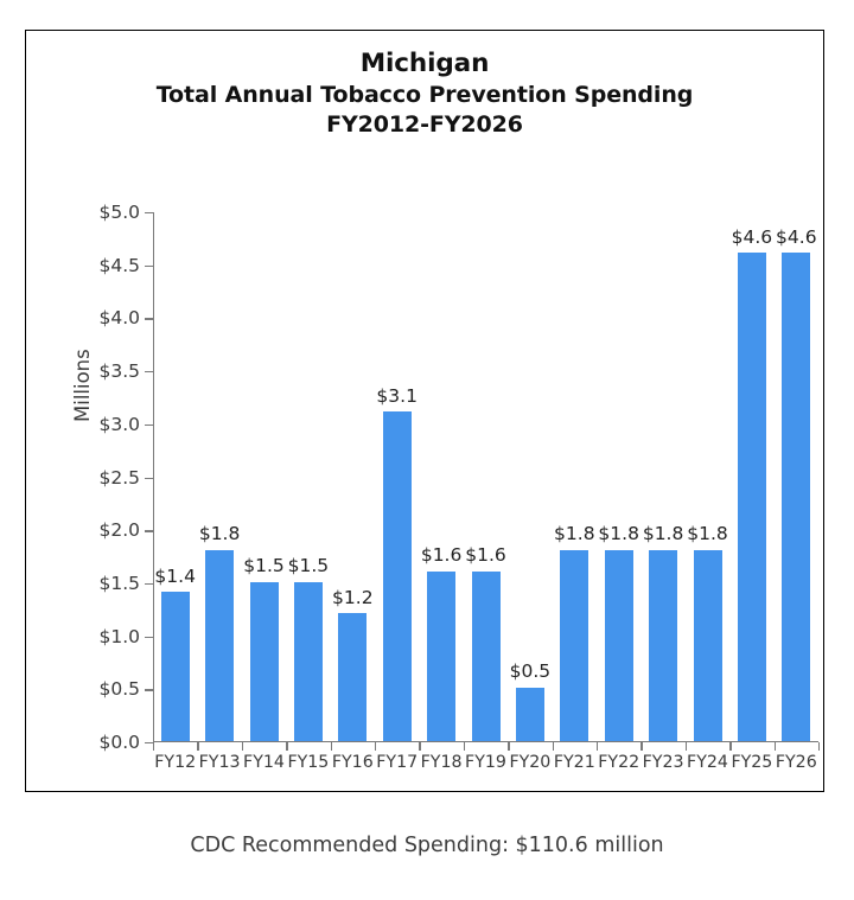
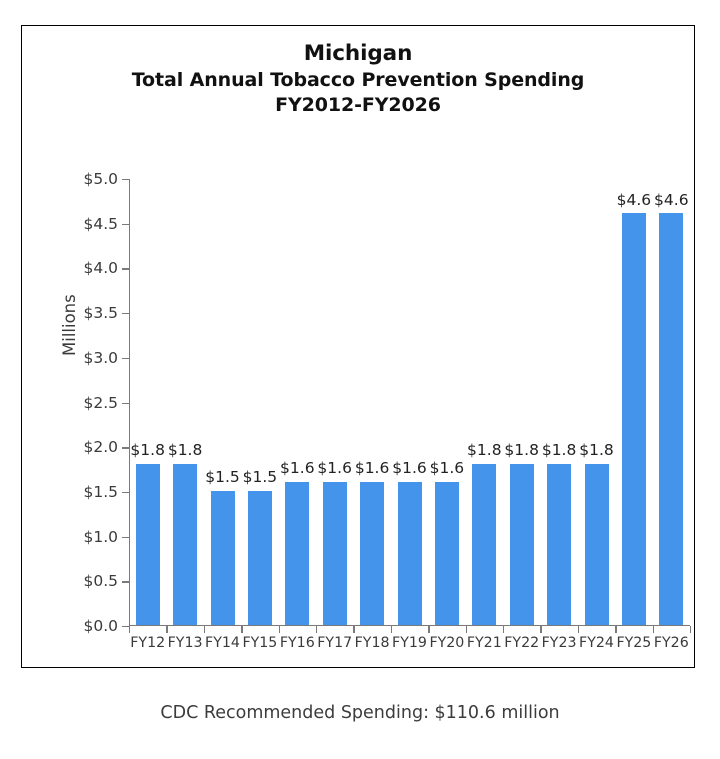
FY12: $1.4 -> $1.8
FY16: $1.2 -> $1.6
FY17: $3.1 -> $1.6
FY20: $0.5 -> $1.6
